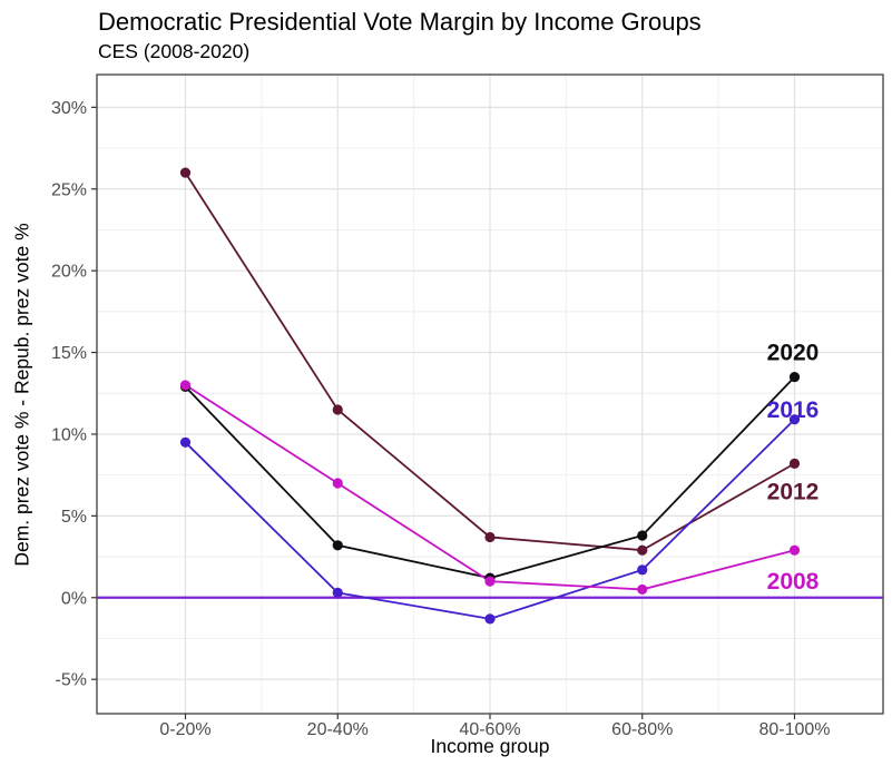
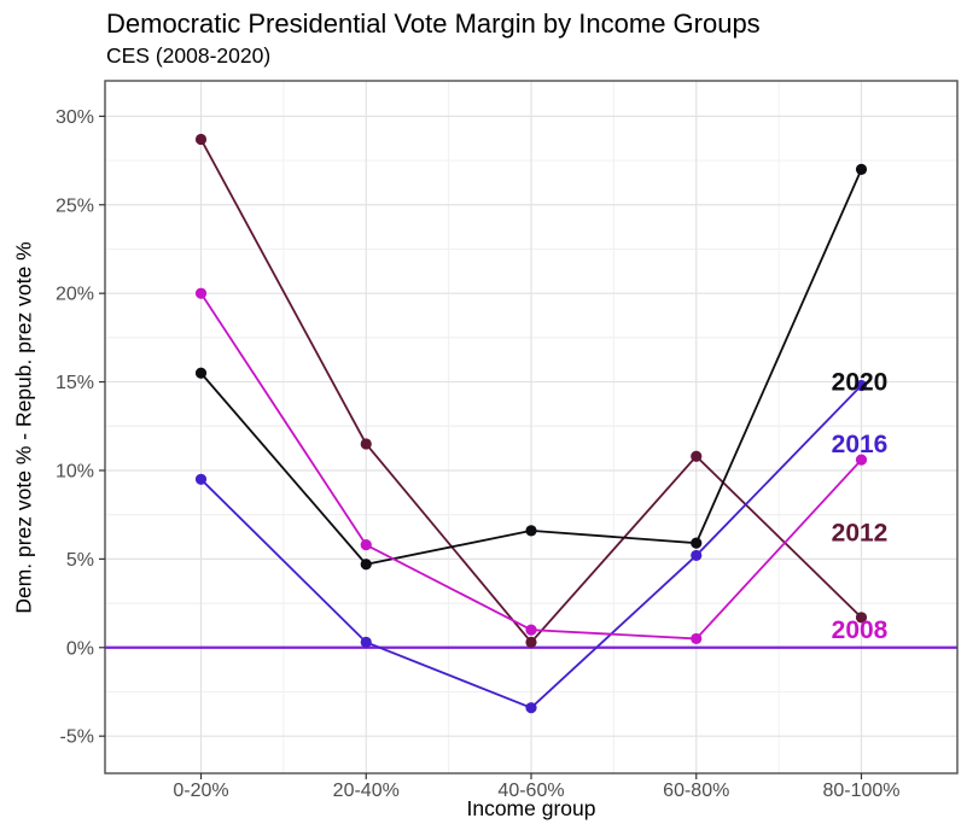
2008/0-20%: 13.0% -> 20.0%
2012/0-20%: 26.0% -> 28.7%
2020/0-20%: 12.9% -> 15.5%
2008/20-40%: 7.0% -> 5.8%
2020/20-40%: 3.2% -> 4.7%
2012/40-60%: 3.7% -> 0.3%
2016/40-60%: -1.3% -> -3.4%
2020/40-60%: 1.2% -> 6.6%
2012/60-80%: 2.9% -> 10.8%
2016/60-80%: 1.7% -> 5.2%
2020/60-80%: 3.8% -> 5.9%
2008/80-100%: 2.9% -> 10.6%
2012/80-100%: 8.2% -> 1.7%
2016/80-100%: 10.9% -> 14.8%
2020/80-100%: 13.5% -> 27.0%
